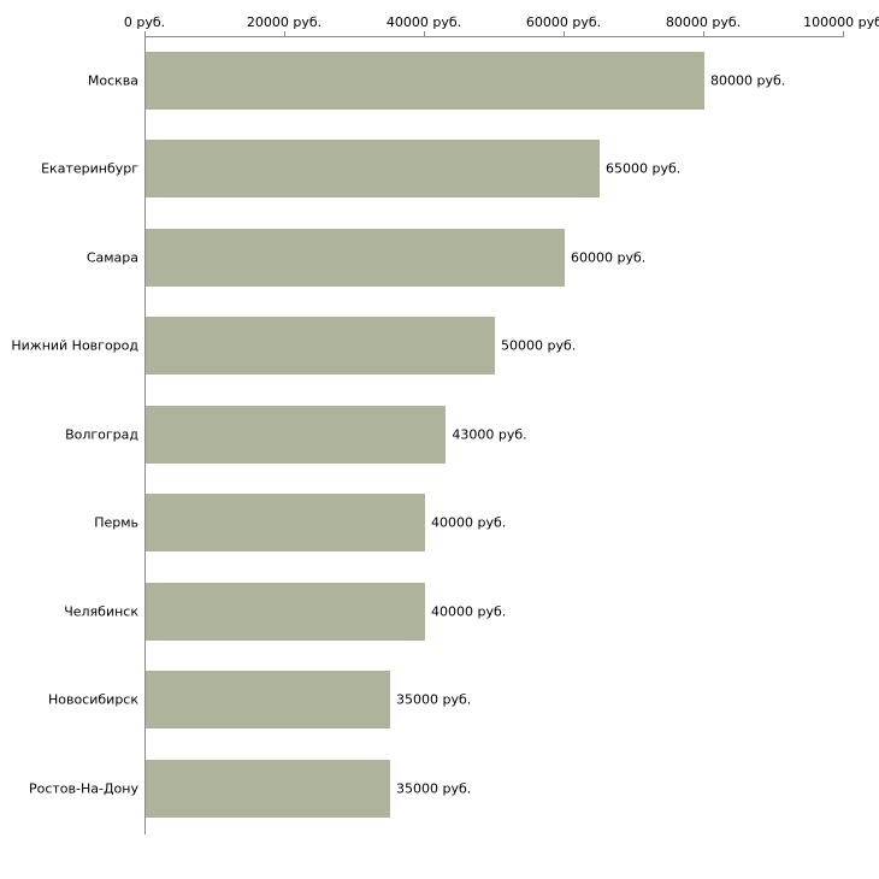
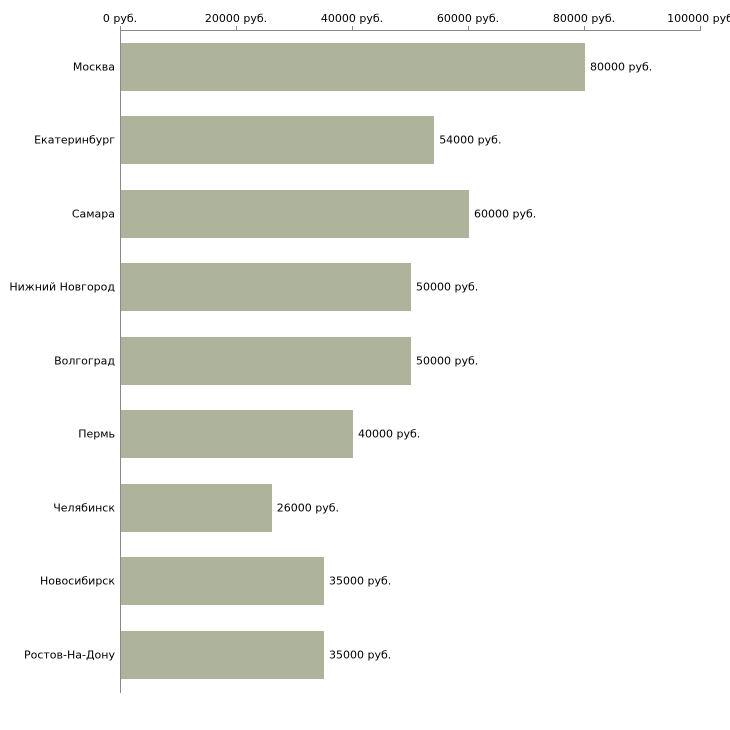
Екатеринбург: 65000 -> 54000
Волгоград: 43000 -> 50000
Челябинск: 40000 -> 26000
